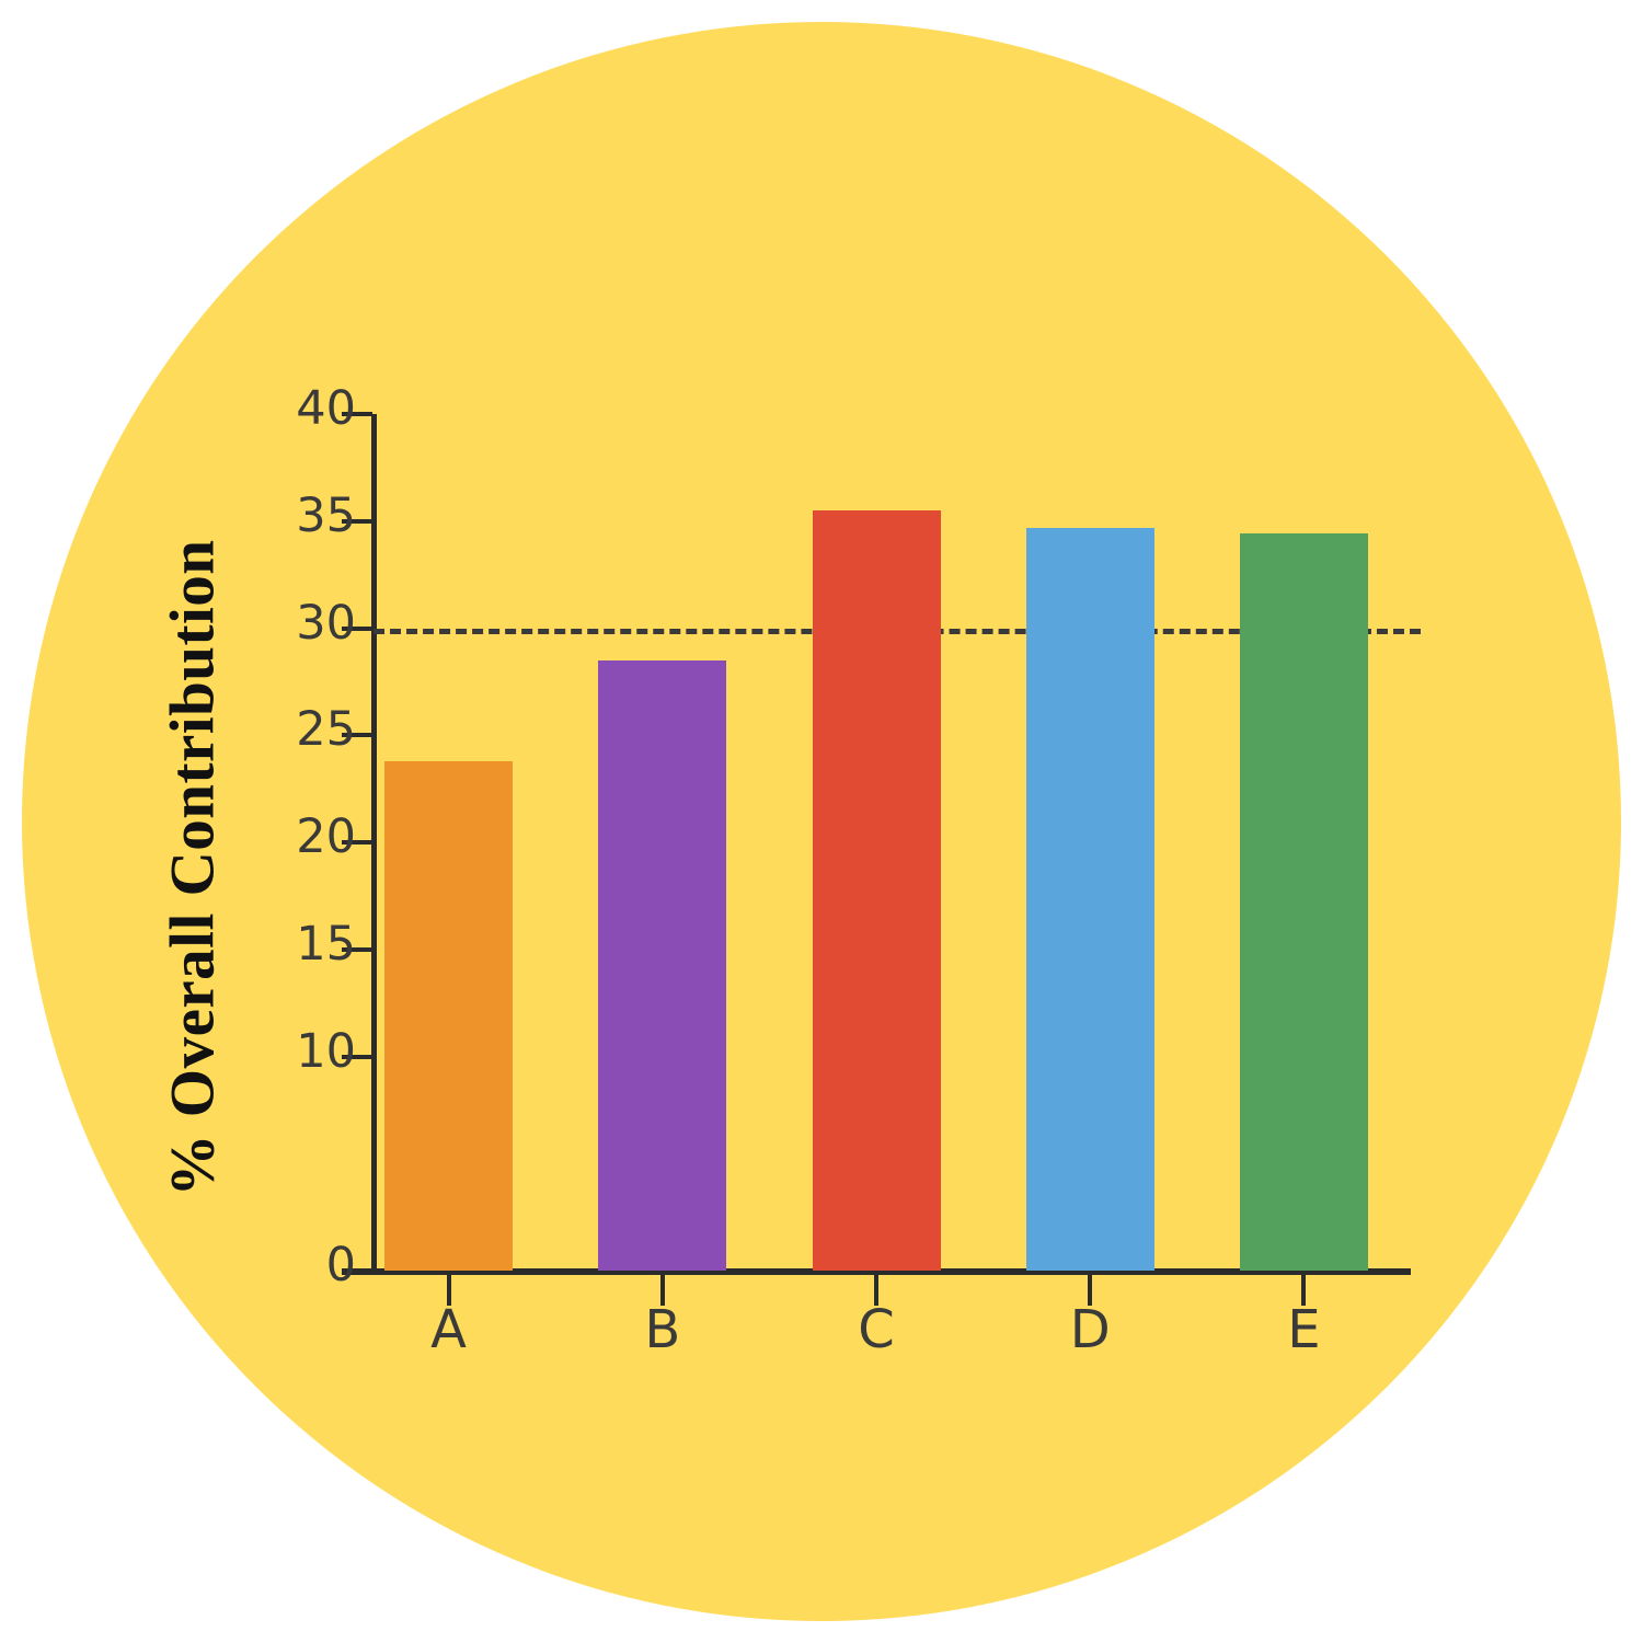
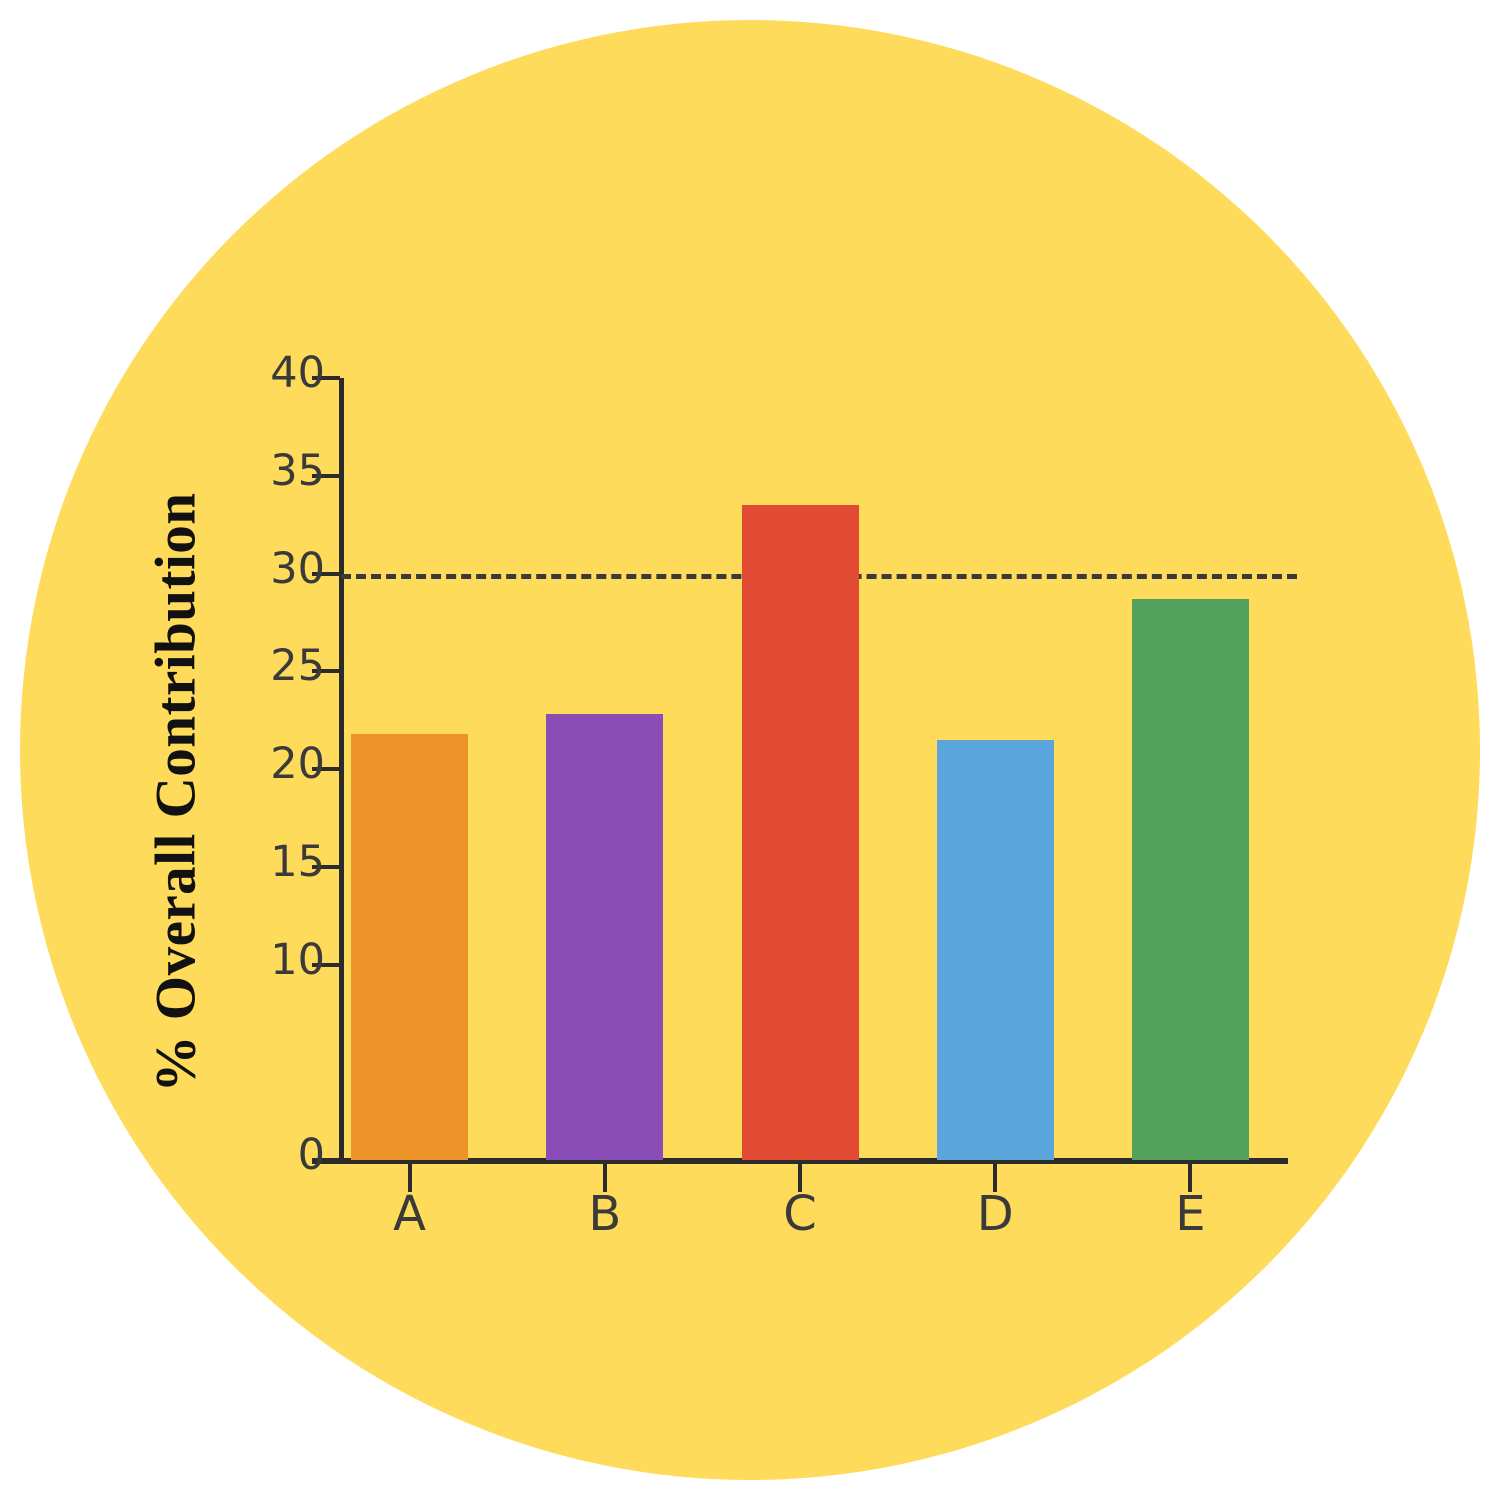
A: 23.8 -> 21.8
B: 28.5 -> 22.8
C: 35.5 -> 33.5
D: 34.7 -> 21.5
E: 34.4 -> 28.7
